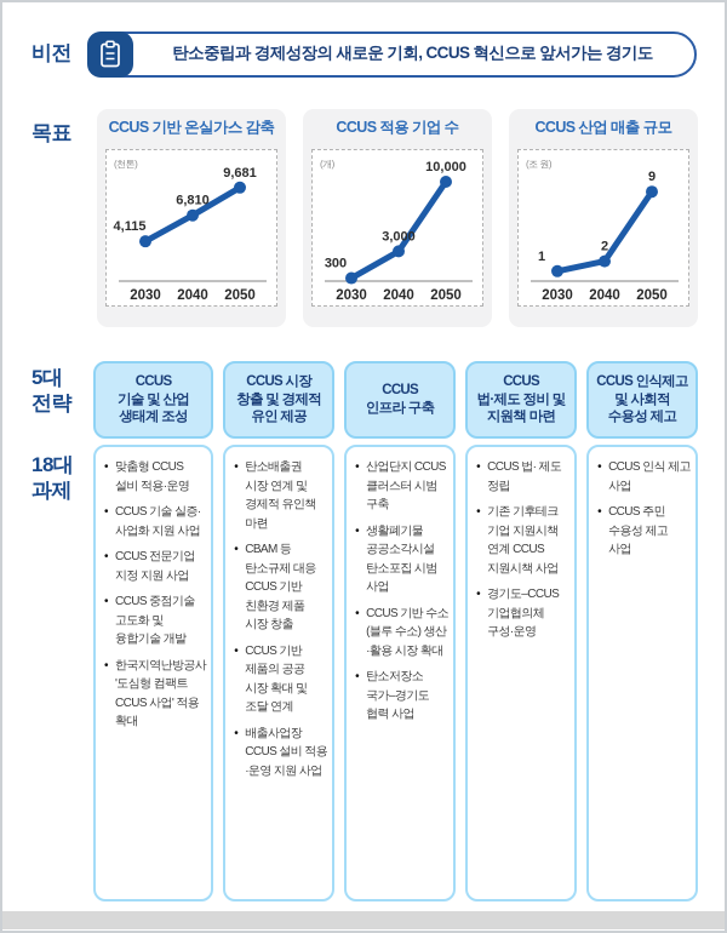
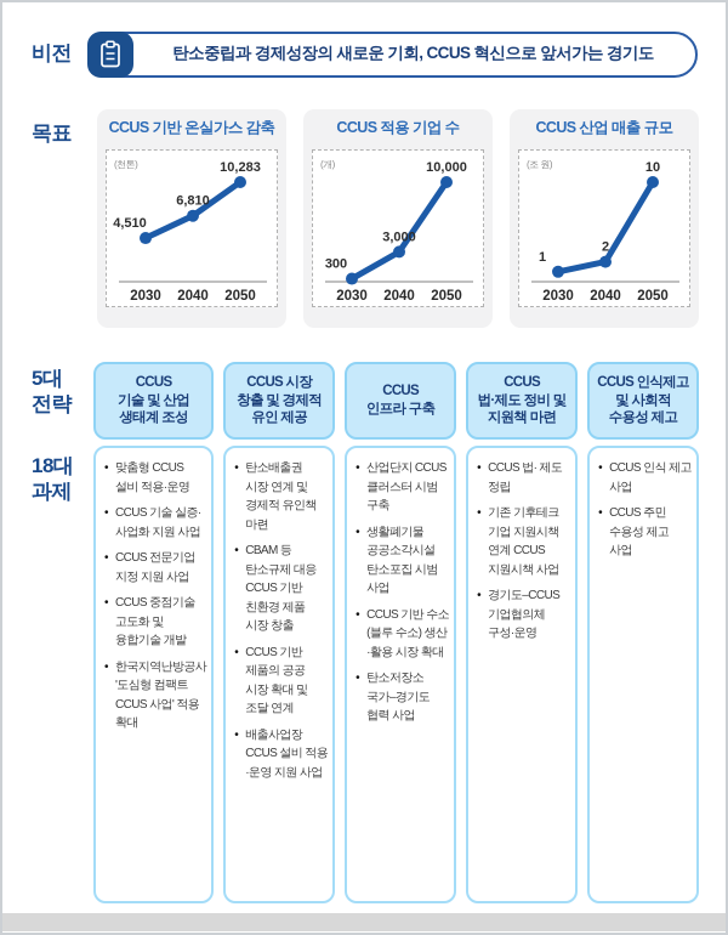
CCUS 기반 온실가스 감축/2030: 4,115 -> 4,510
CCUS 기반 온실가스 감축/2050: 9,681 -> 10,283
CCUS 산업 매출 규모/2050: 9 -> 10
